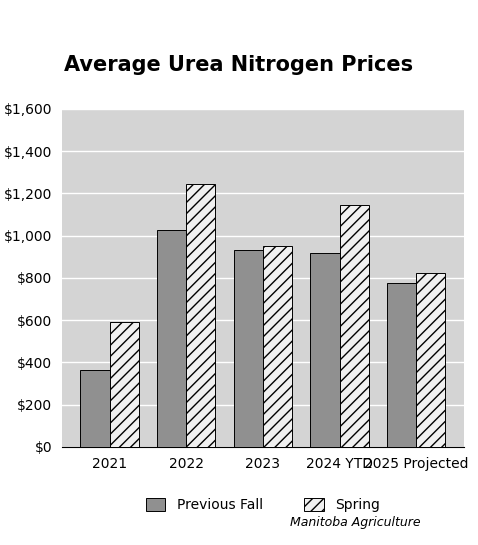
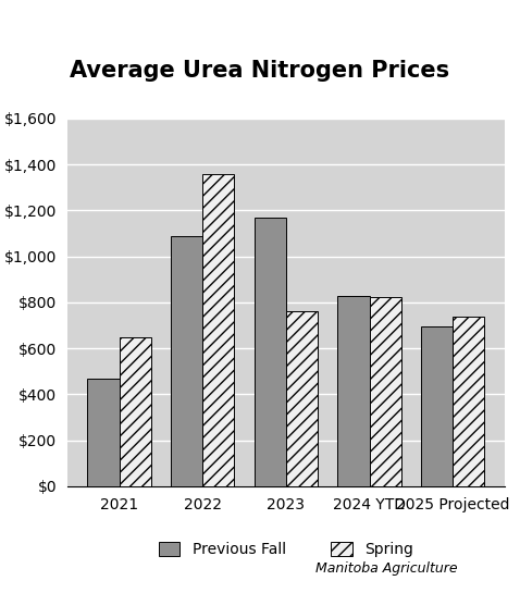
Previous Fall/2021: $365 -> $470
Spring/2021: $590 -> $650
Previous Fall/2022: $1,025 -> $1,090
Spring/2022: $1,245 -> $1,360
Previous Fall/2023: $930 -> $1,170
Spring/2023: $950 -> $760
Previous Fall/2024 YTD: $920 -> $830
Spring/2024 YTD: $1,145 -> $825
Previous Fall/2025 Projected: $775 -> $695
Spring/2025 Projected: $825 -> $740
